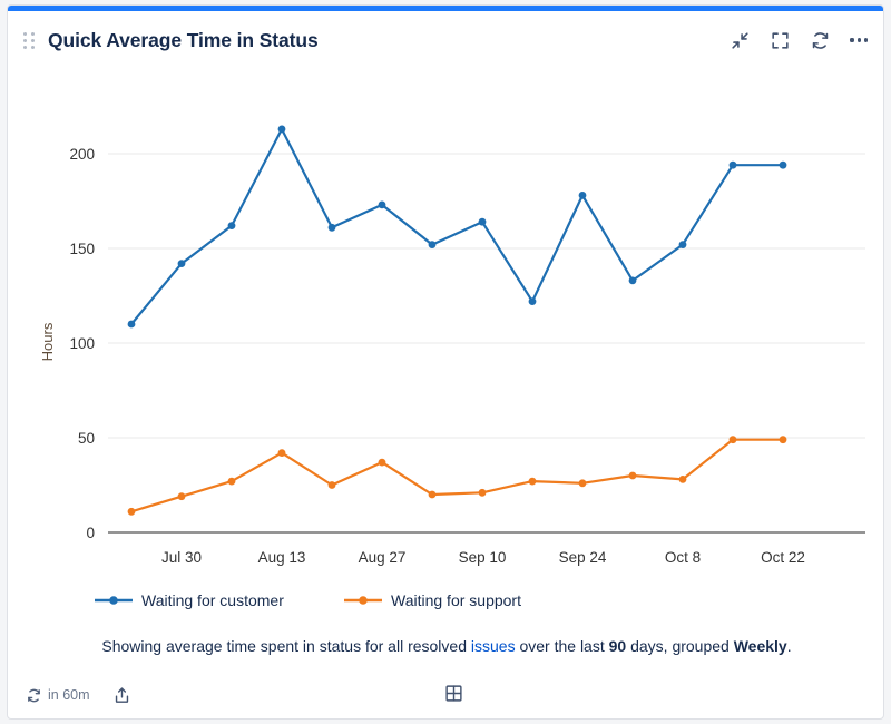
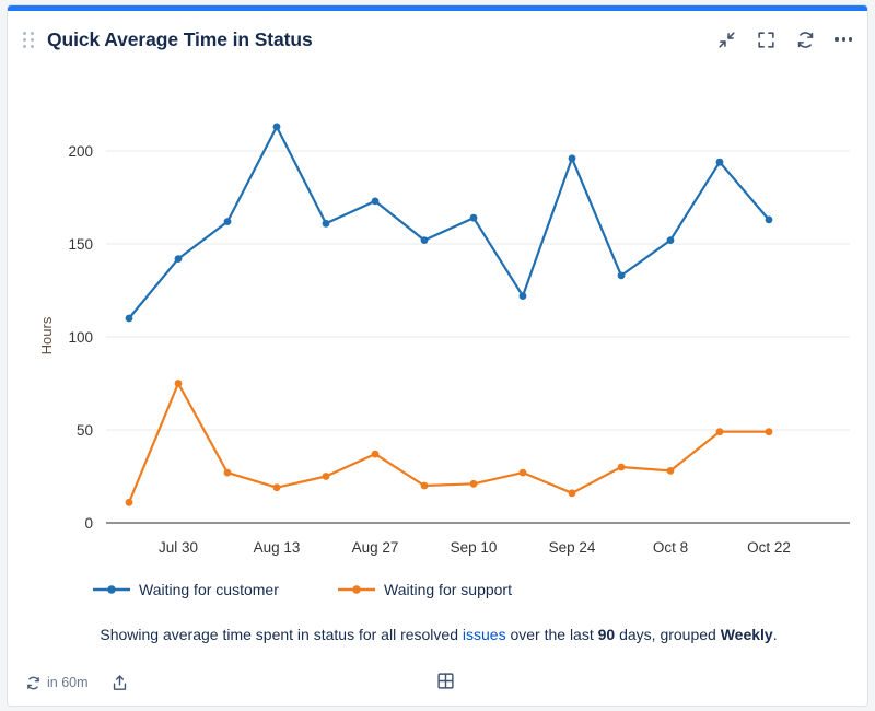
Waiting for support/Jul 30: 19 -> 75
Waiting for support/Aug 13: 42 -> 19
Waiting for customer/Sep 24: 178 -> 196
Waiting for support/Sep 24: 26 -> 16
Waiting for customer/Oct 22: 194 -> 163
